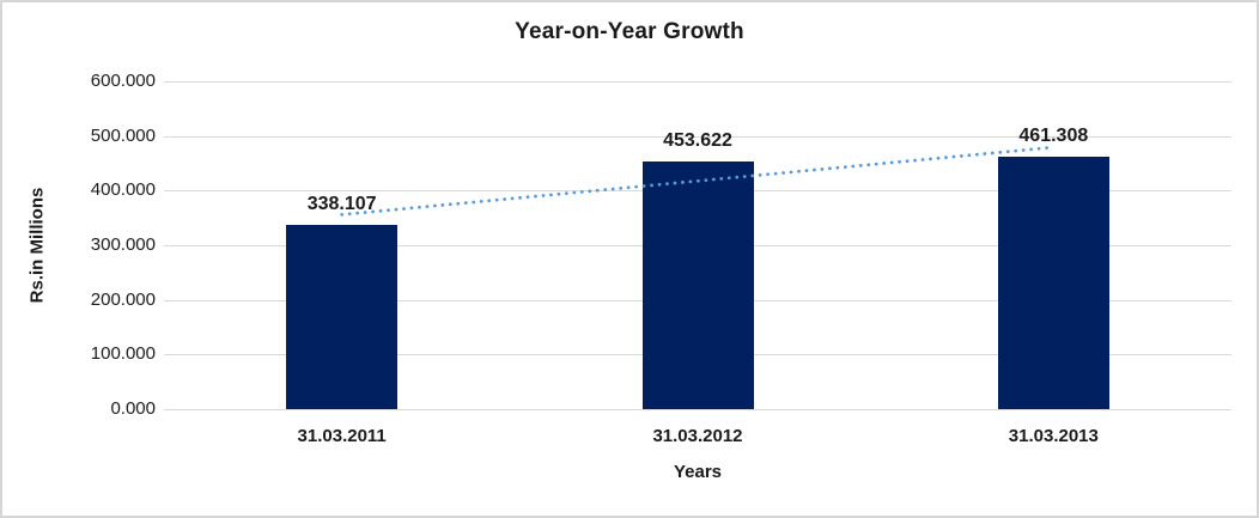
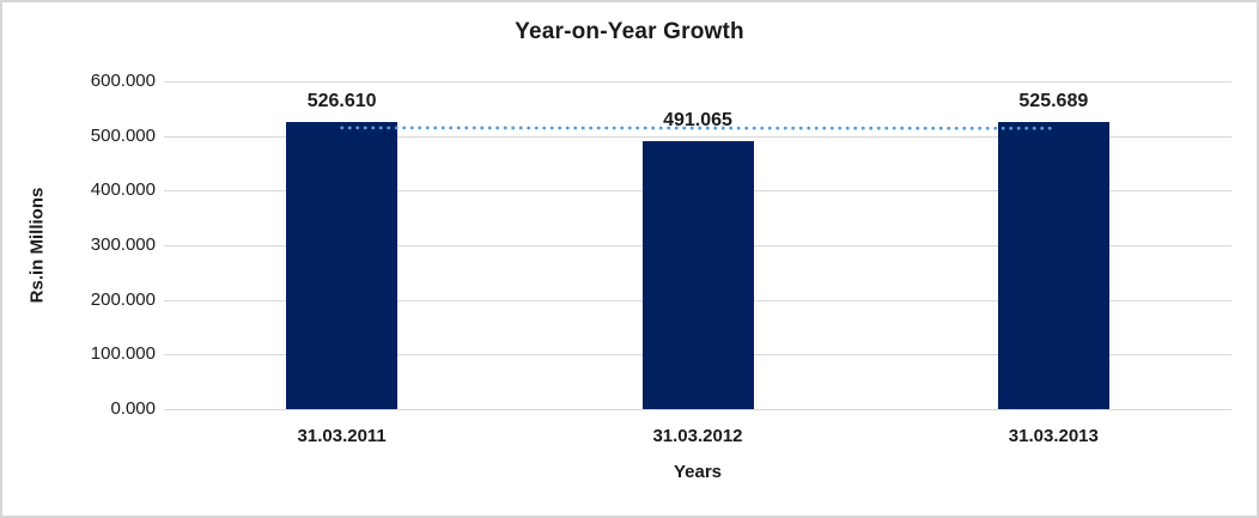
31.03.2011: 338.107 -> 526.610
31.03.2012: 453.622 -> 491.065
31.03.2013: 461.308 -> 525.689
